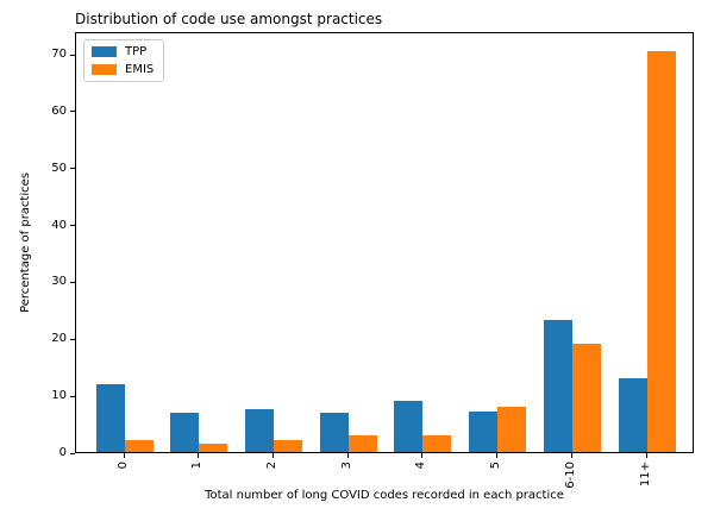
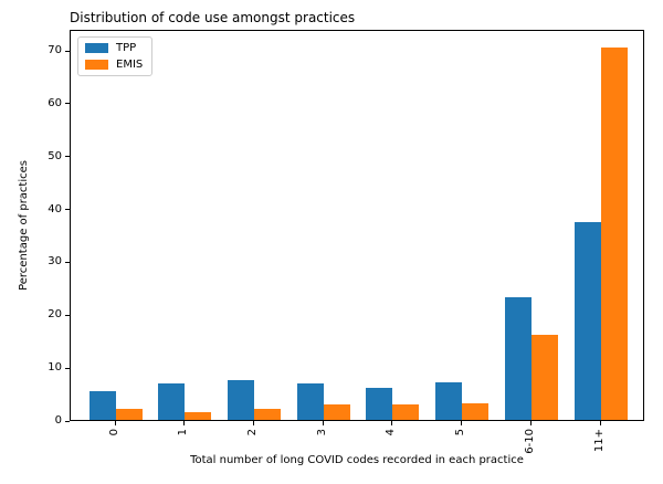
TPP/0: 12 -> 5
TPP/4: 9 -> 6
EMIS/5: 8 -> 3
EMIS/6-10: 19 -> 16
TPP/11+: 13 -> 38
